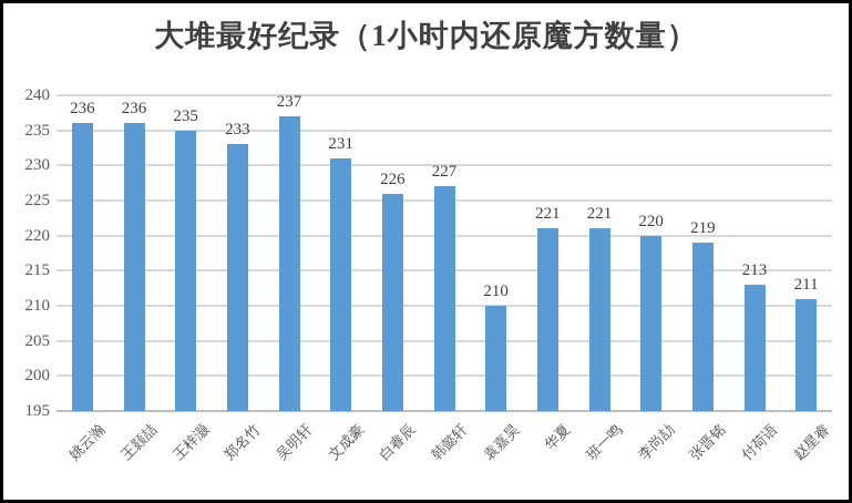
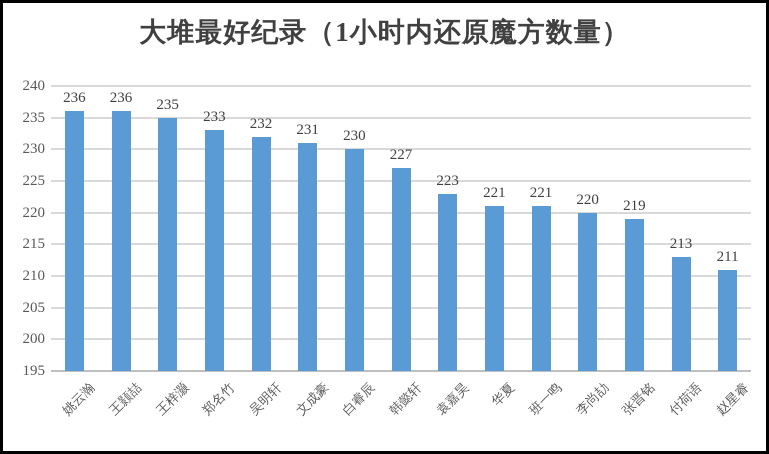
吴明轩: 237 -> 232
白睿辰: 226 -> 230
袁嘉昊: 210 -> 223
